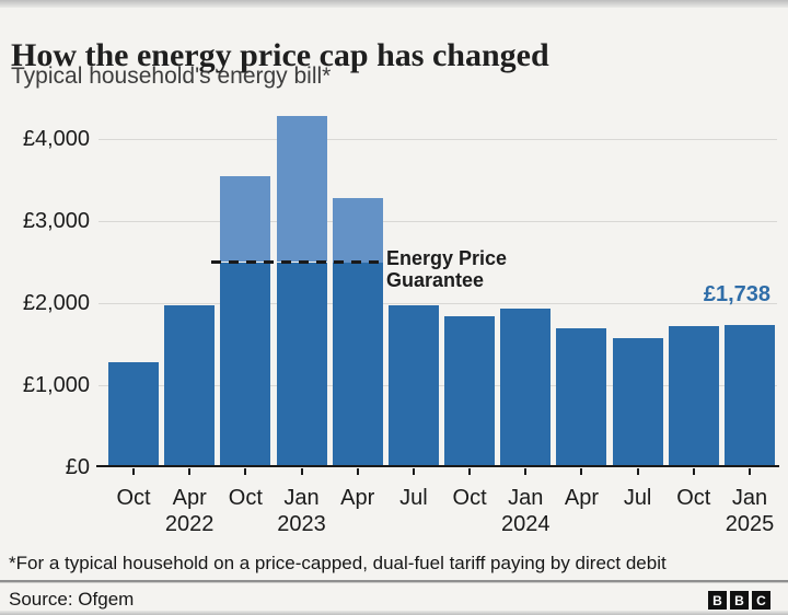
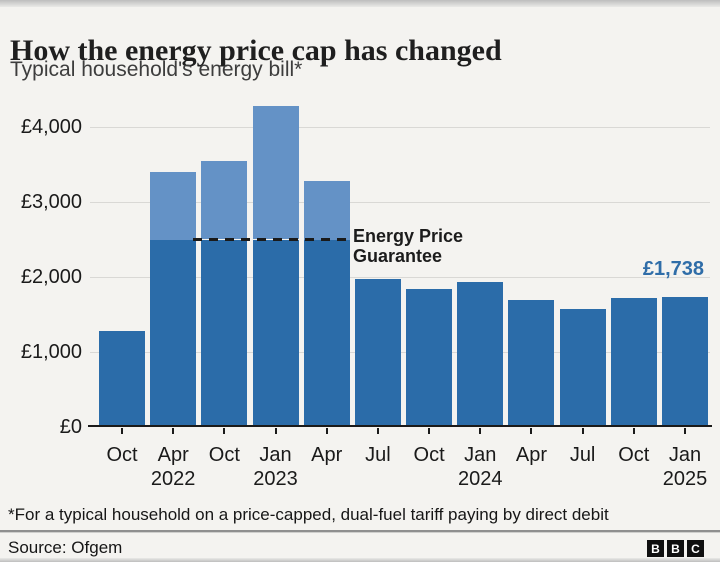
Apr 2022: £2000 -> £3400
